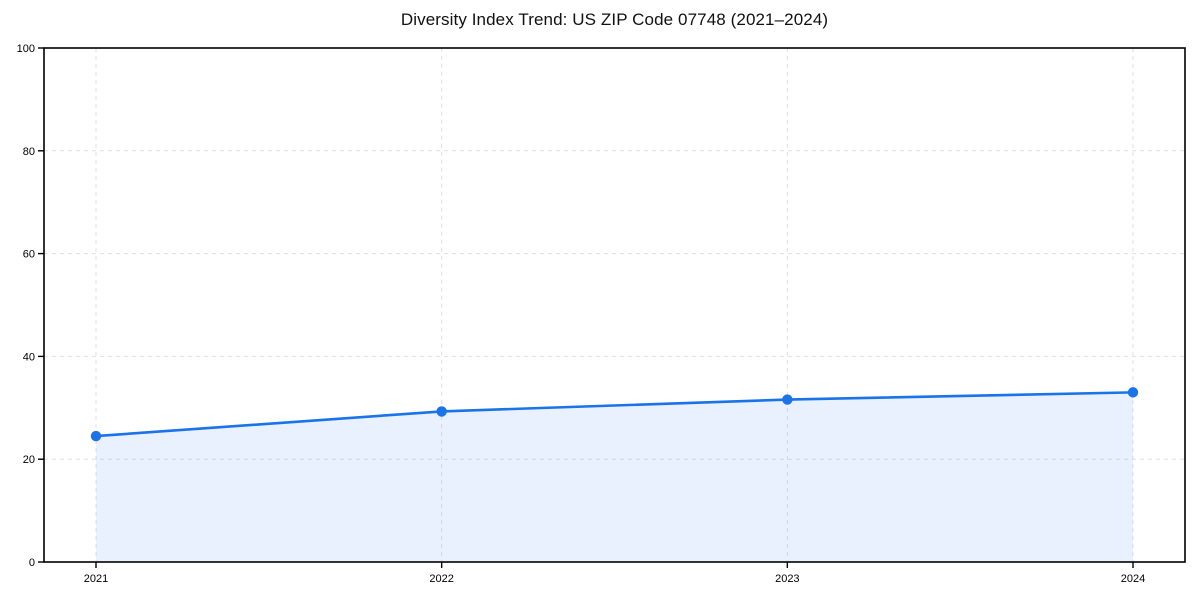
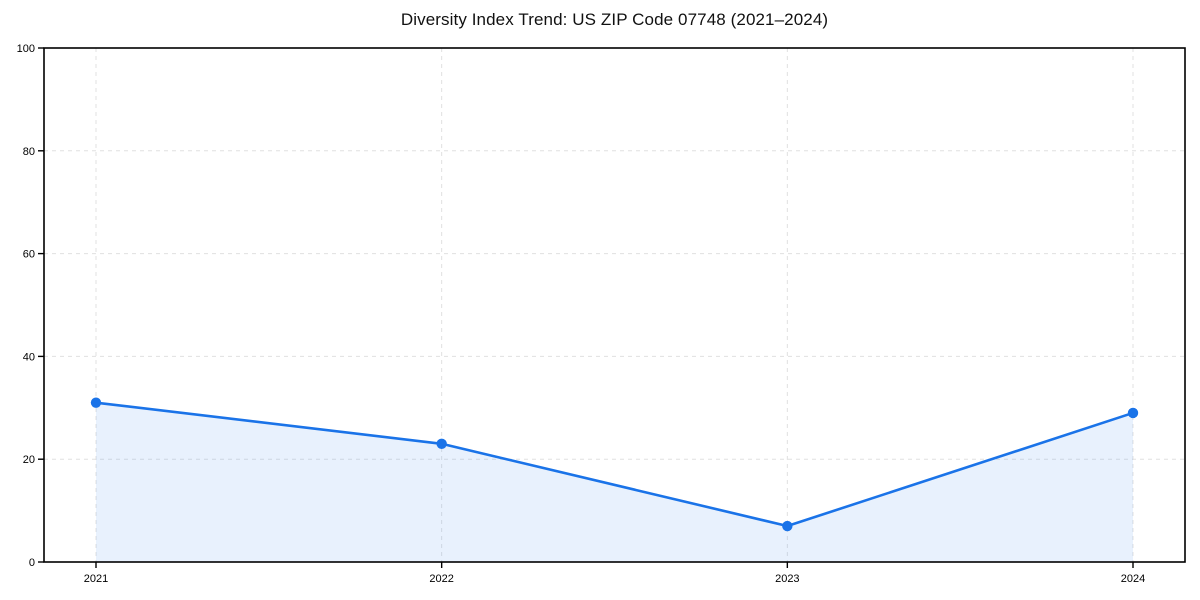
2021: 24 -> 31
2022: 29 -> 23
2023: 32 -> 7
2024: 33 -> 29
